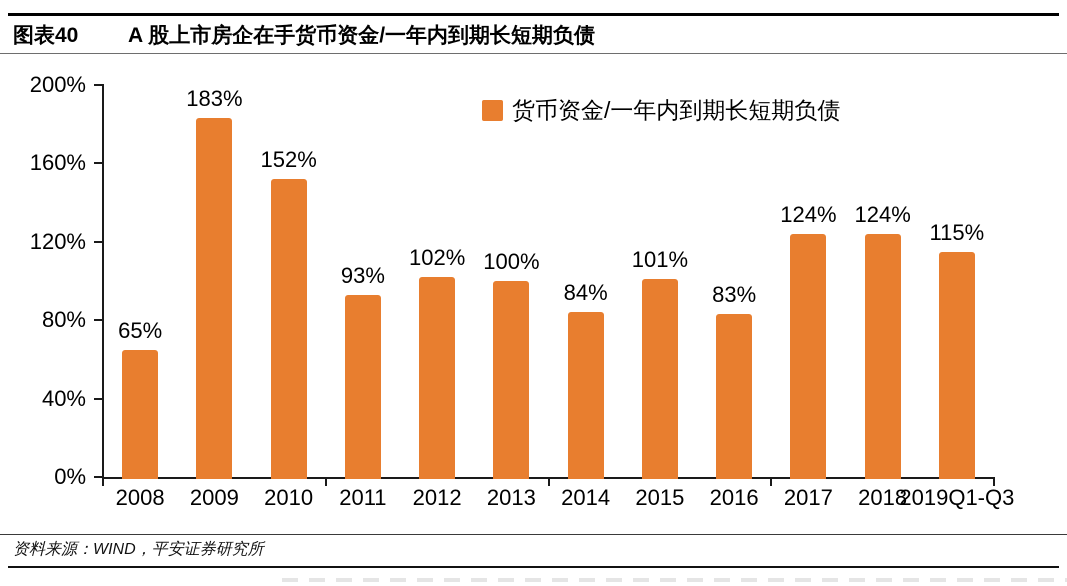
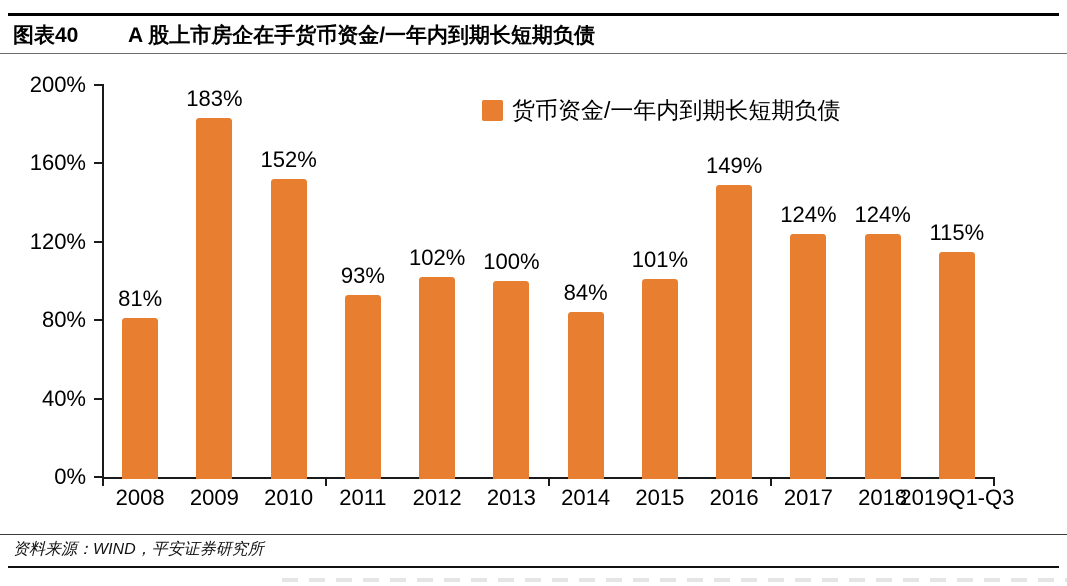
2008: 65% -> 81%
2016: 83% -> 149%
